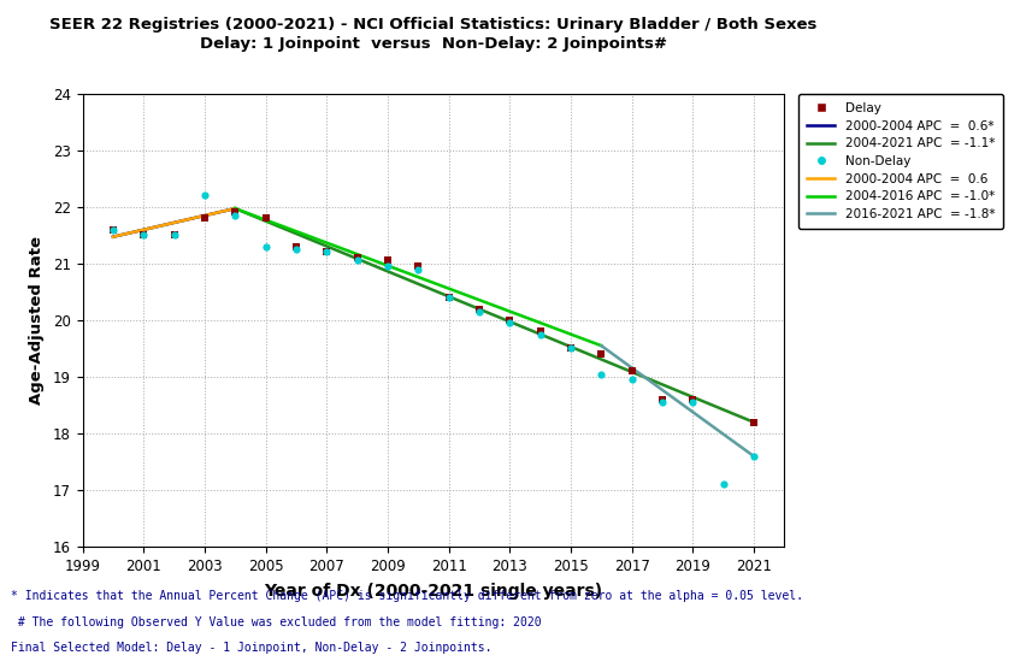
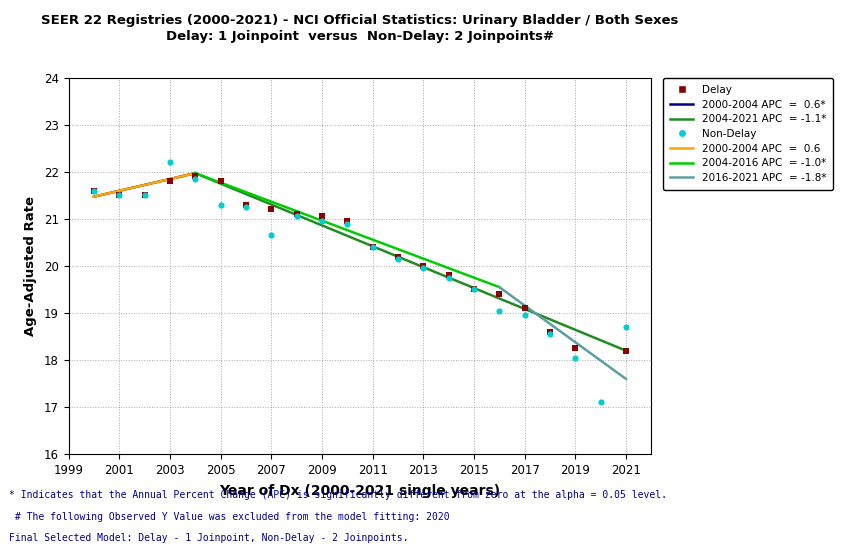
Non-Delay/2007: 21.20 -> 20.65
Delay/2019: 18.60 -> 18.25
Non-Delay/2019: 18.55 -> 18.05
Non-Delay/2021: 17.60 -> 18.70
